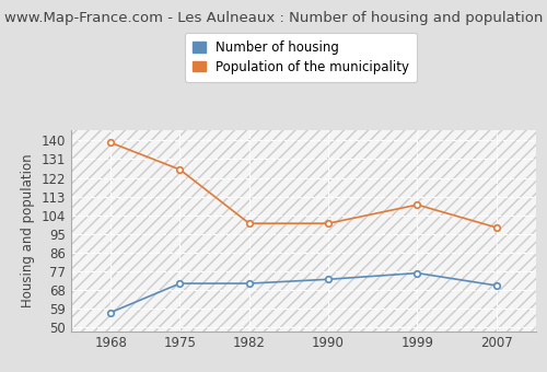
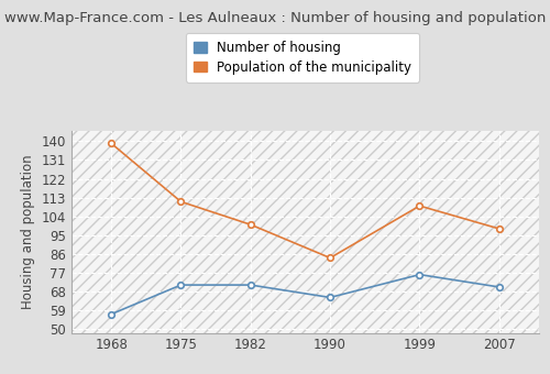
Population of the municipality/1975: 126 -> 111
Number of housing/1990: 73 -> 65
Population of the municipality/1990: 100 -> 84
